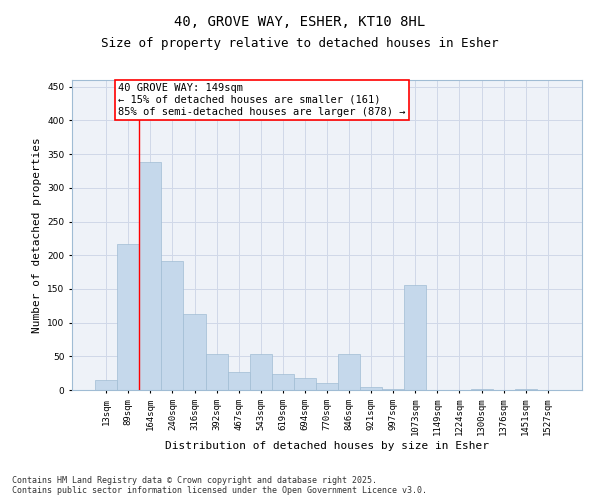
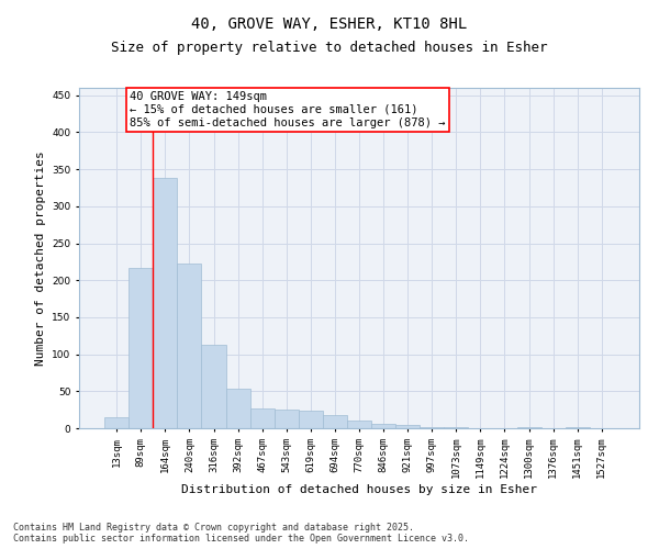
240sqm: 192 -> 222
543sqm: 54 -> 25
846sqm: 54 -> 6
1073sqm: 156 -> 1
